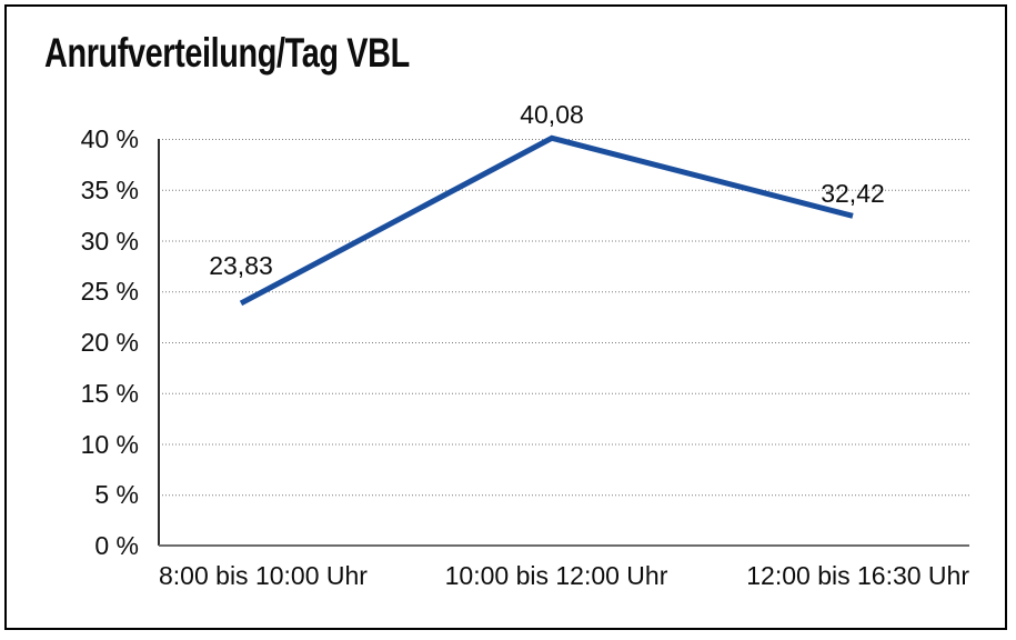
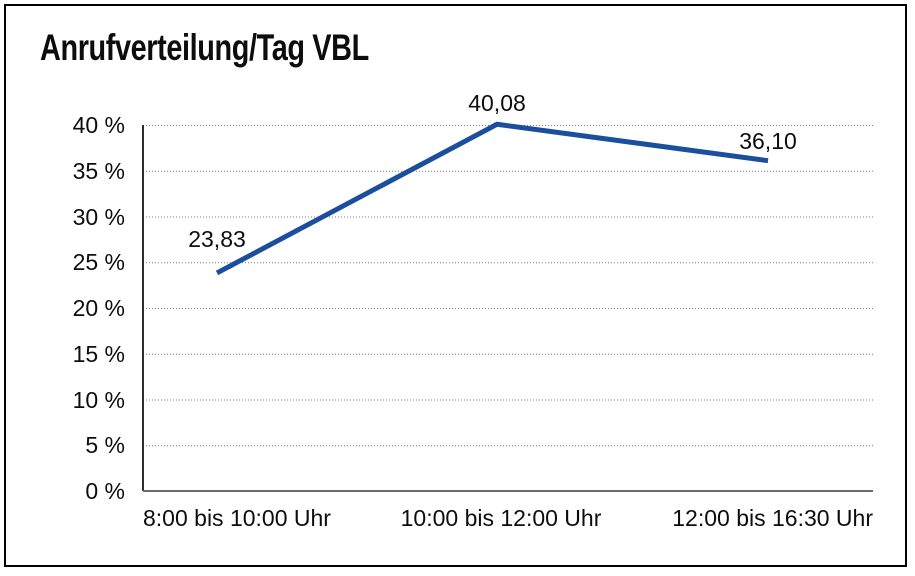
12:00 bis 16:30 Uhr: 32,42 -> 36,10
